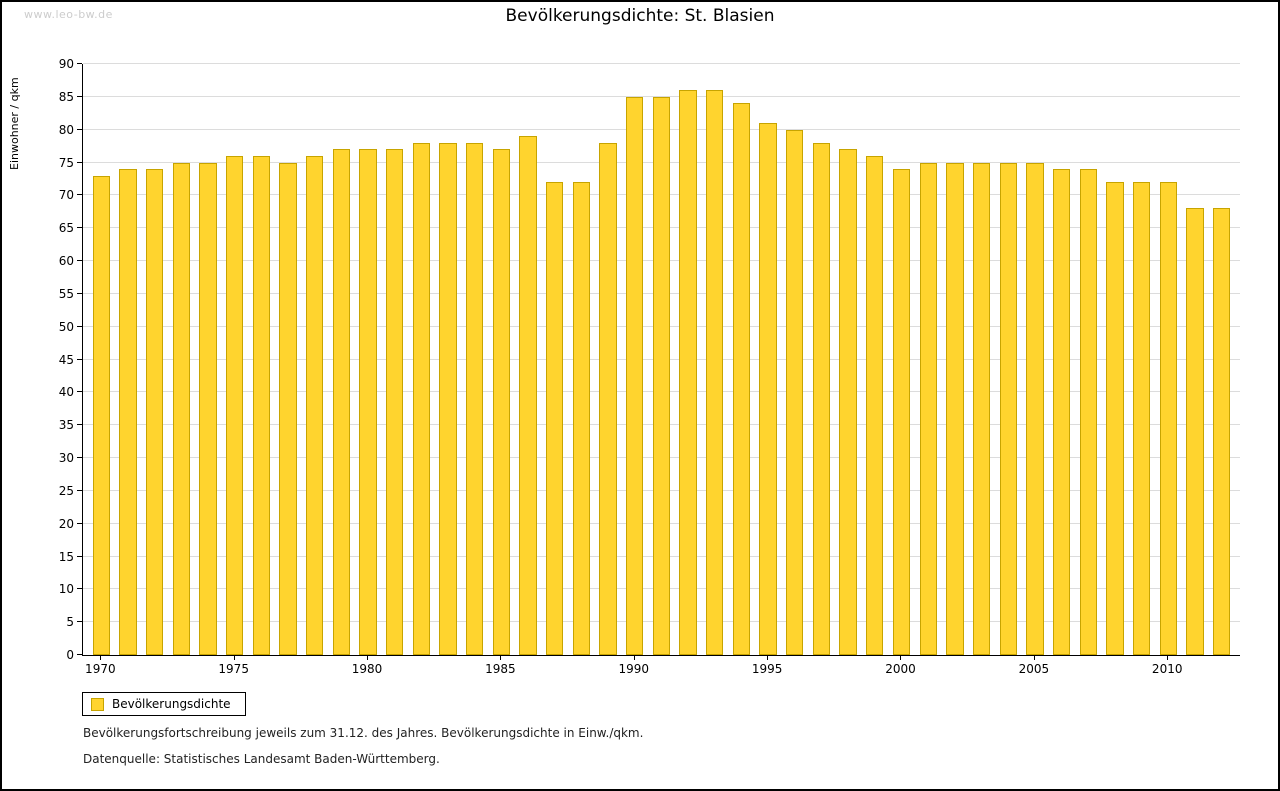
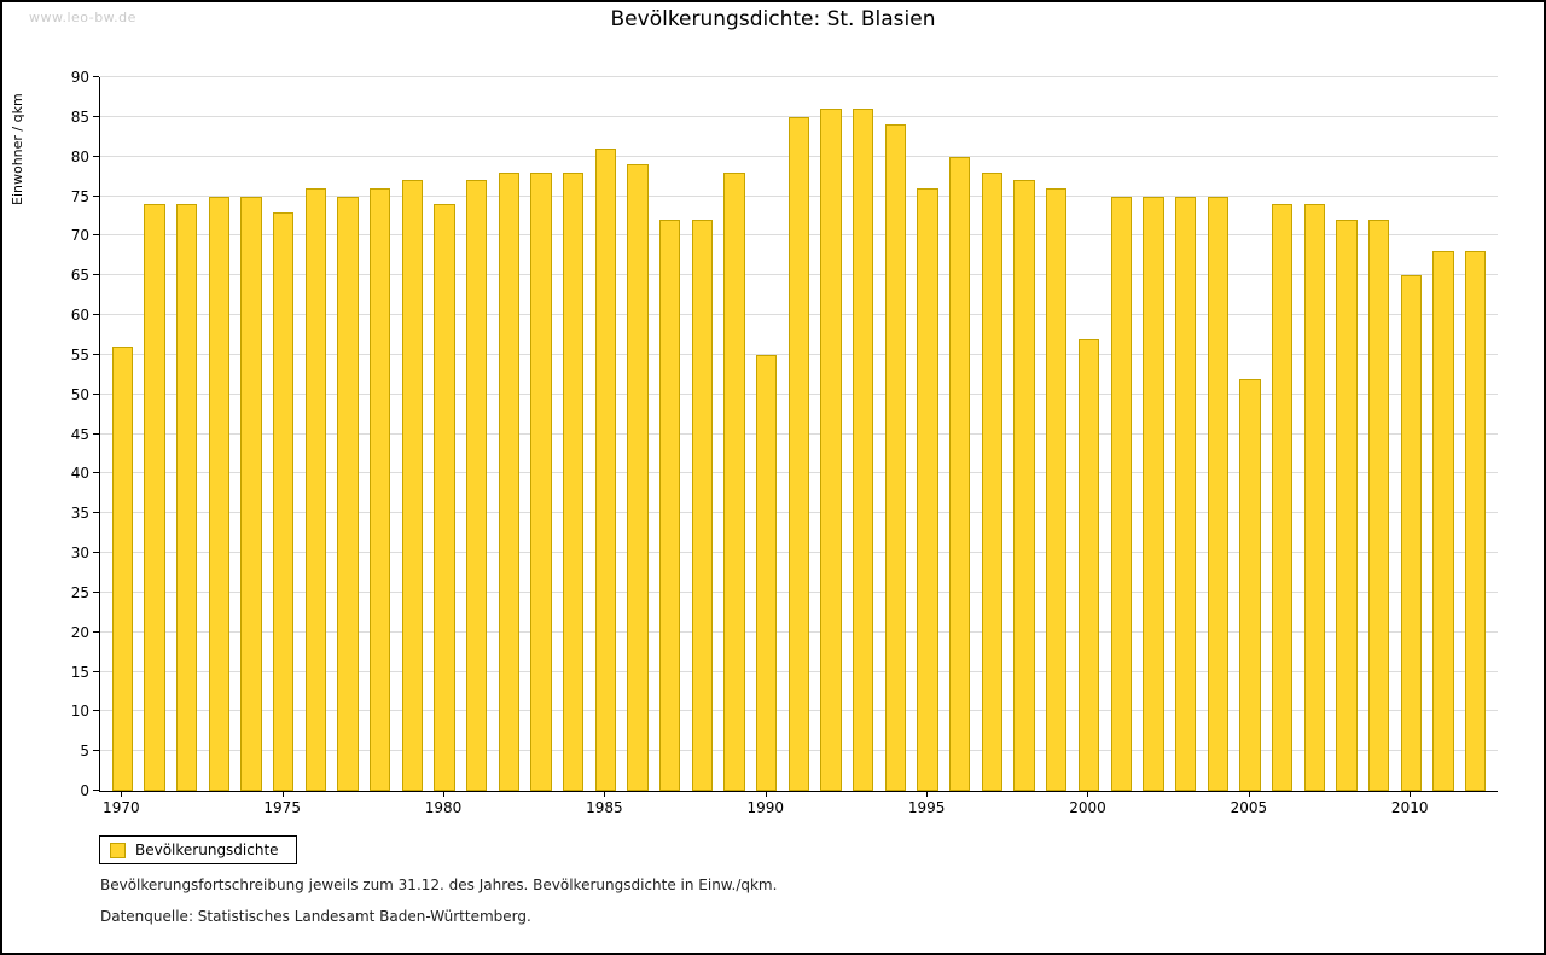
1970: 73 -> 56
1975: 76 -> 73
1980: 77 -> 74
1985: 77 -> 81
1990: 85 -> 55
1995: 81 -> 76
2000: 74 -> 57
2005: 75 -> 52
2010: 72 -> 65
